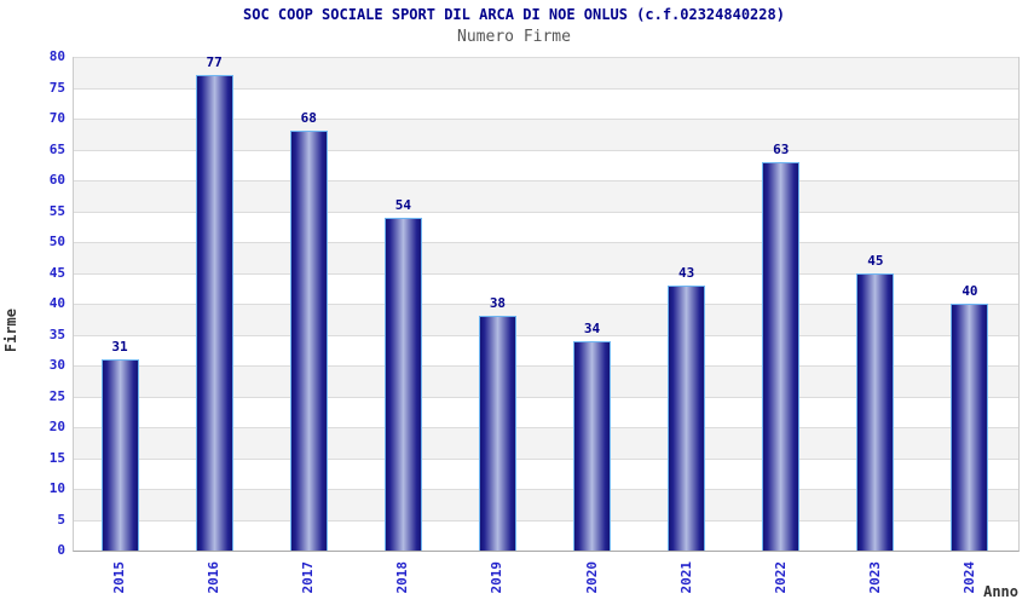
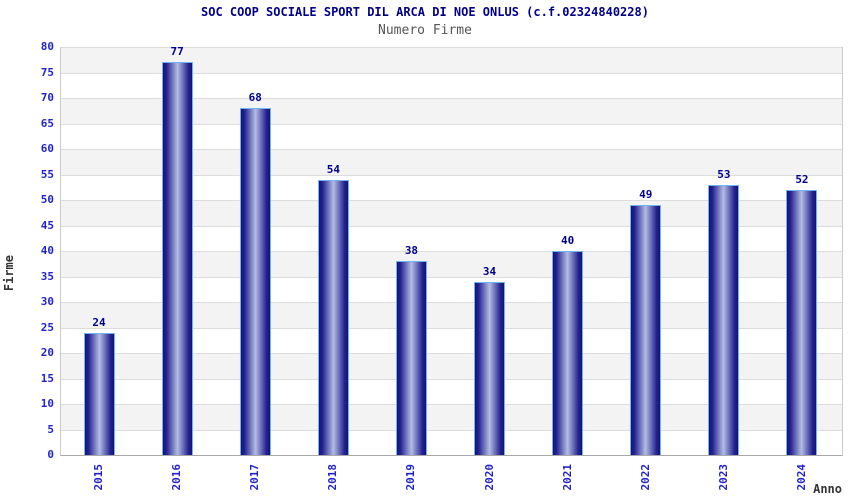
2015: 31 -> 24
2021: 43 -> 40
2022: 63 -> 49
2023: 45 -> 53
2024: 40 -> 52
